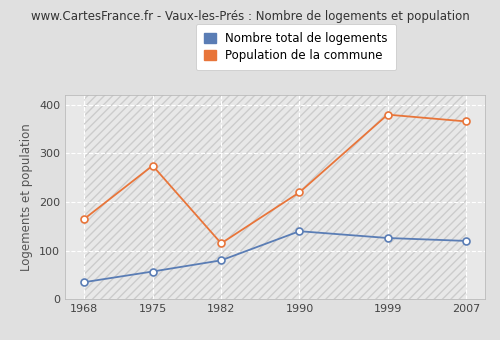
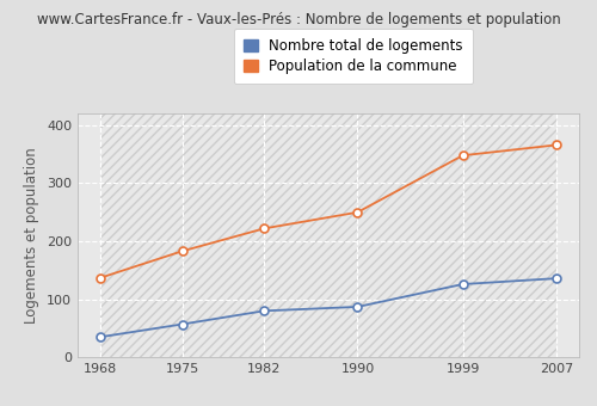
Population de la commune/1968: 165 -> 137
Population de la commune/1975: 275 -> 183
Population de la commune/1982: 115 -> 222
Nombre total de logements/1990: 140 -> 87
Population de la commune/1990: 220 -> 250
Population de la commune/1999: 380 -> 348
Nombre total de logements/2007: 120 -> 136
